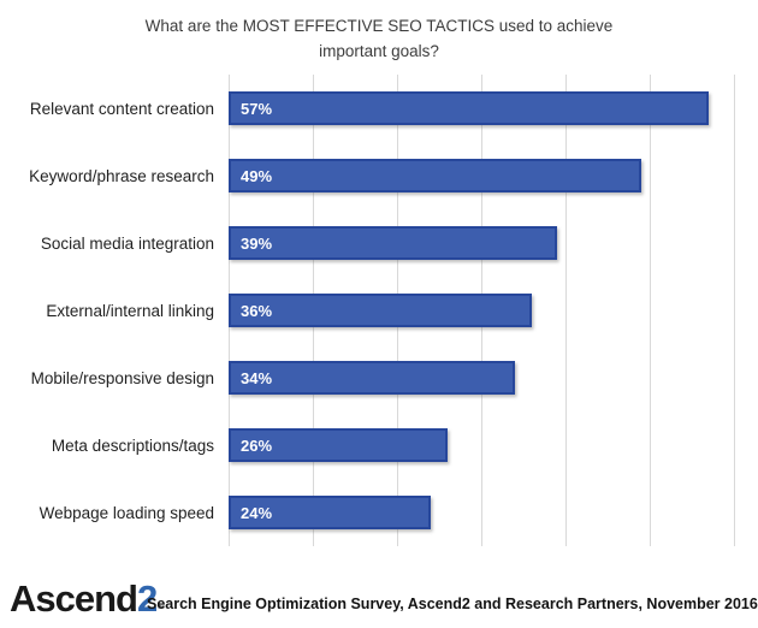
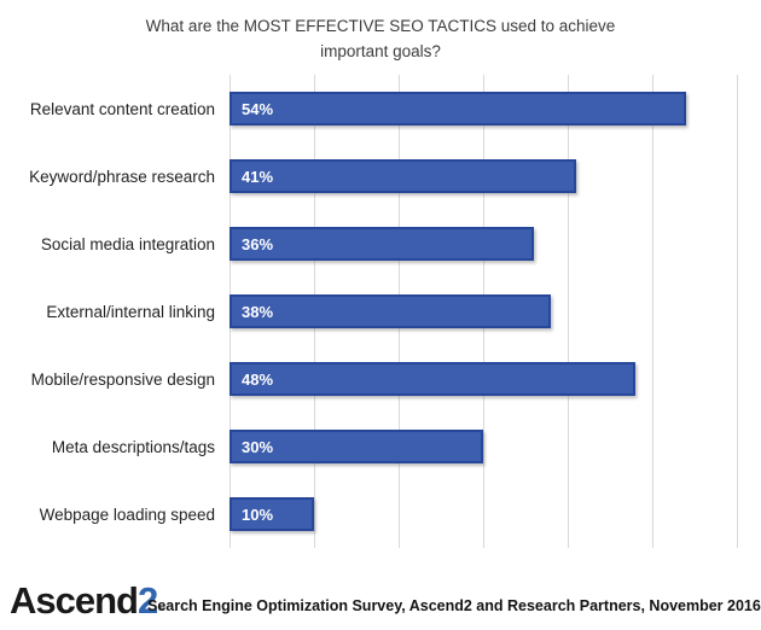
Relevant content creation: 57% -> 54%
Keyword/phrase research: 49% -> 41%
Social media integration: 39% -> 36%
External/internal linking: 36% -> 38%
Mobile/responsive design: 34% -> 48%
Meta descriptions/tags: 26% -> 30%
Webpage loading speed: 24% -> 10%
